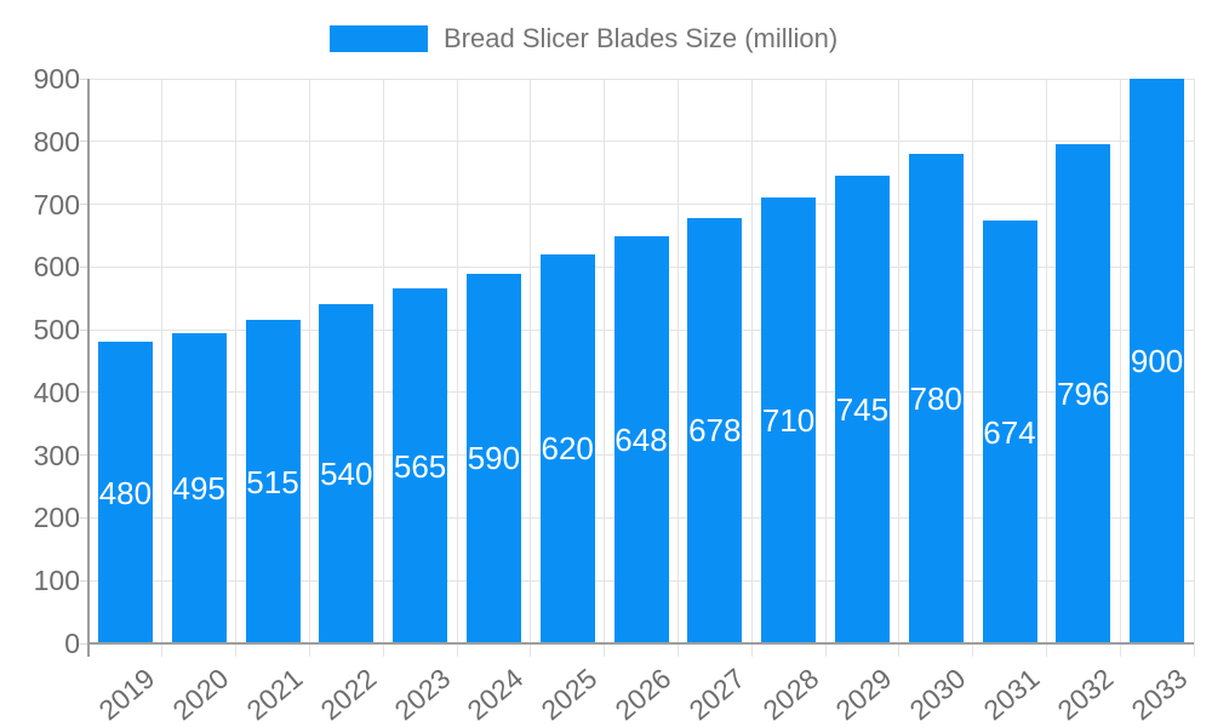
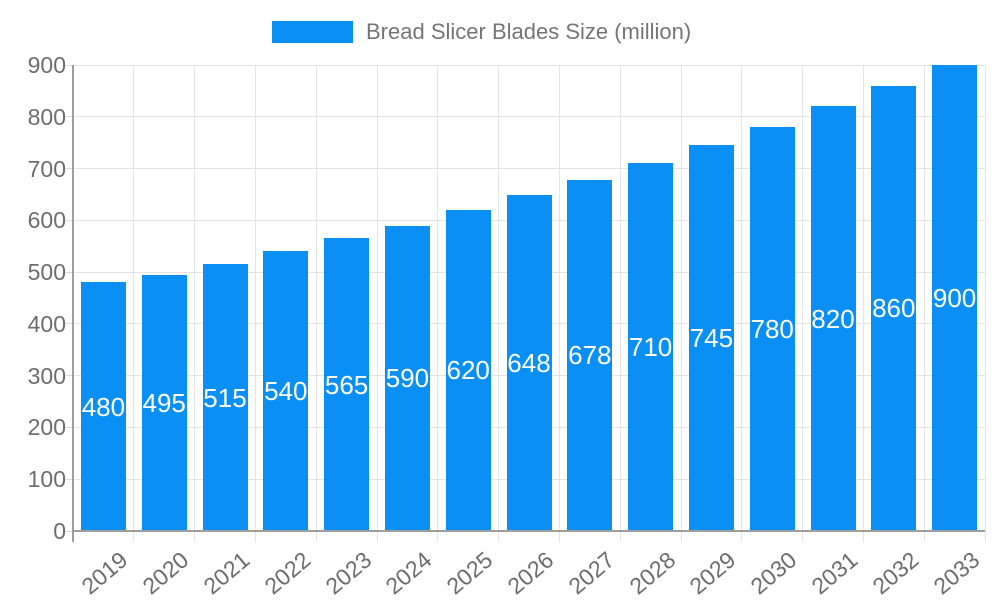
2031: 674 -> 820
2032: 796 -> 860
